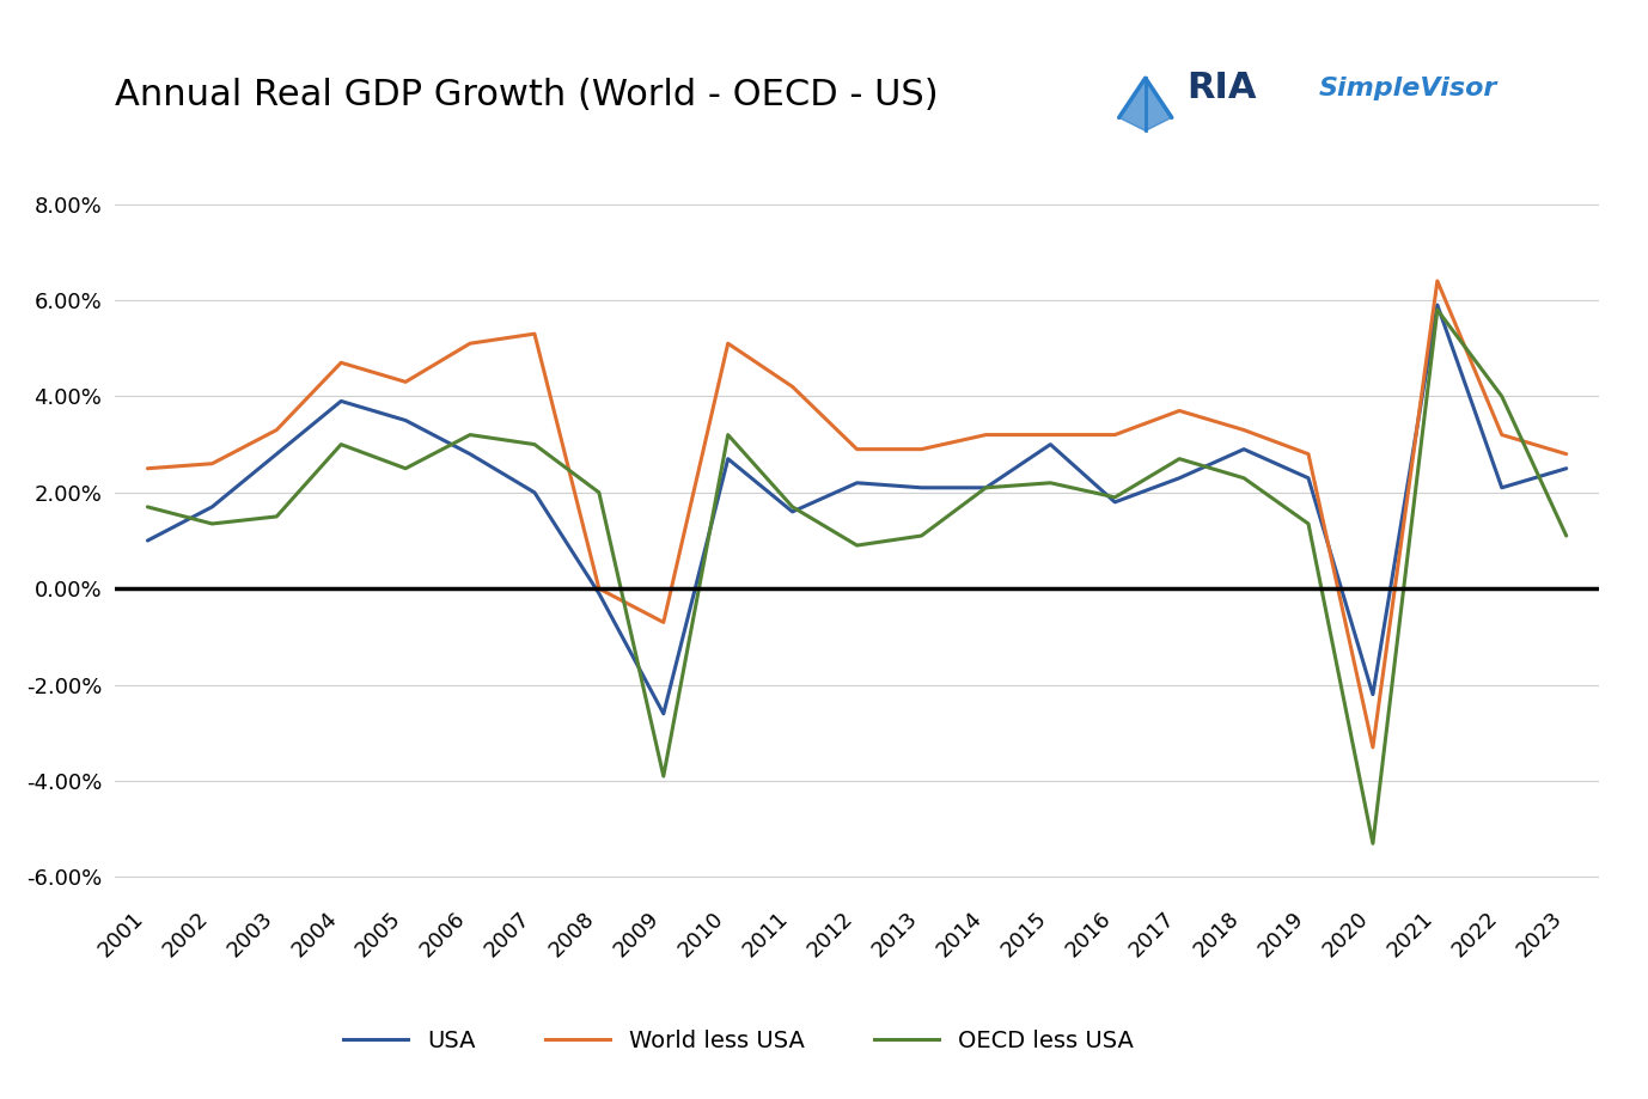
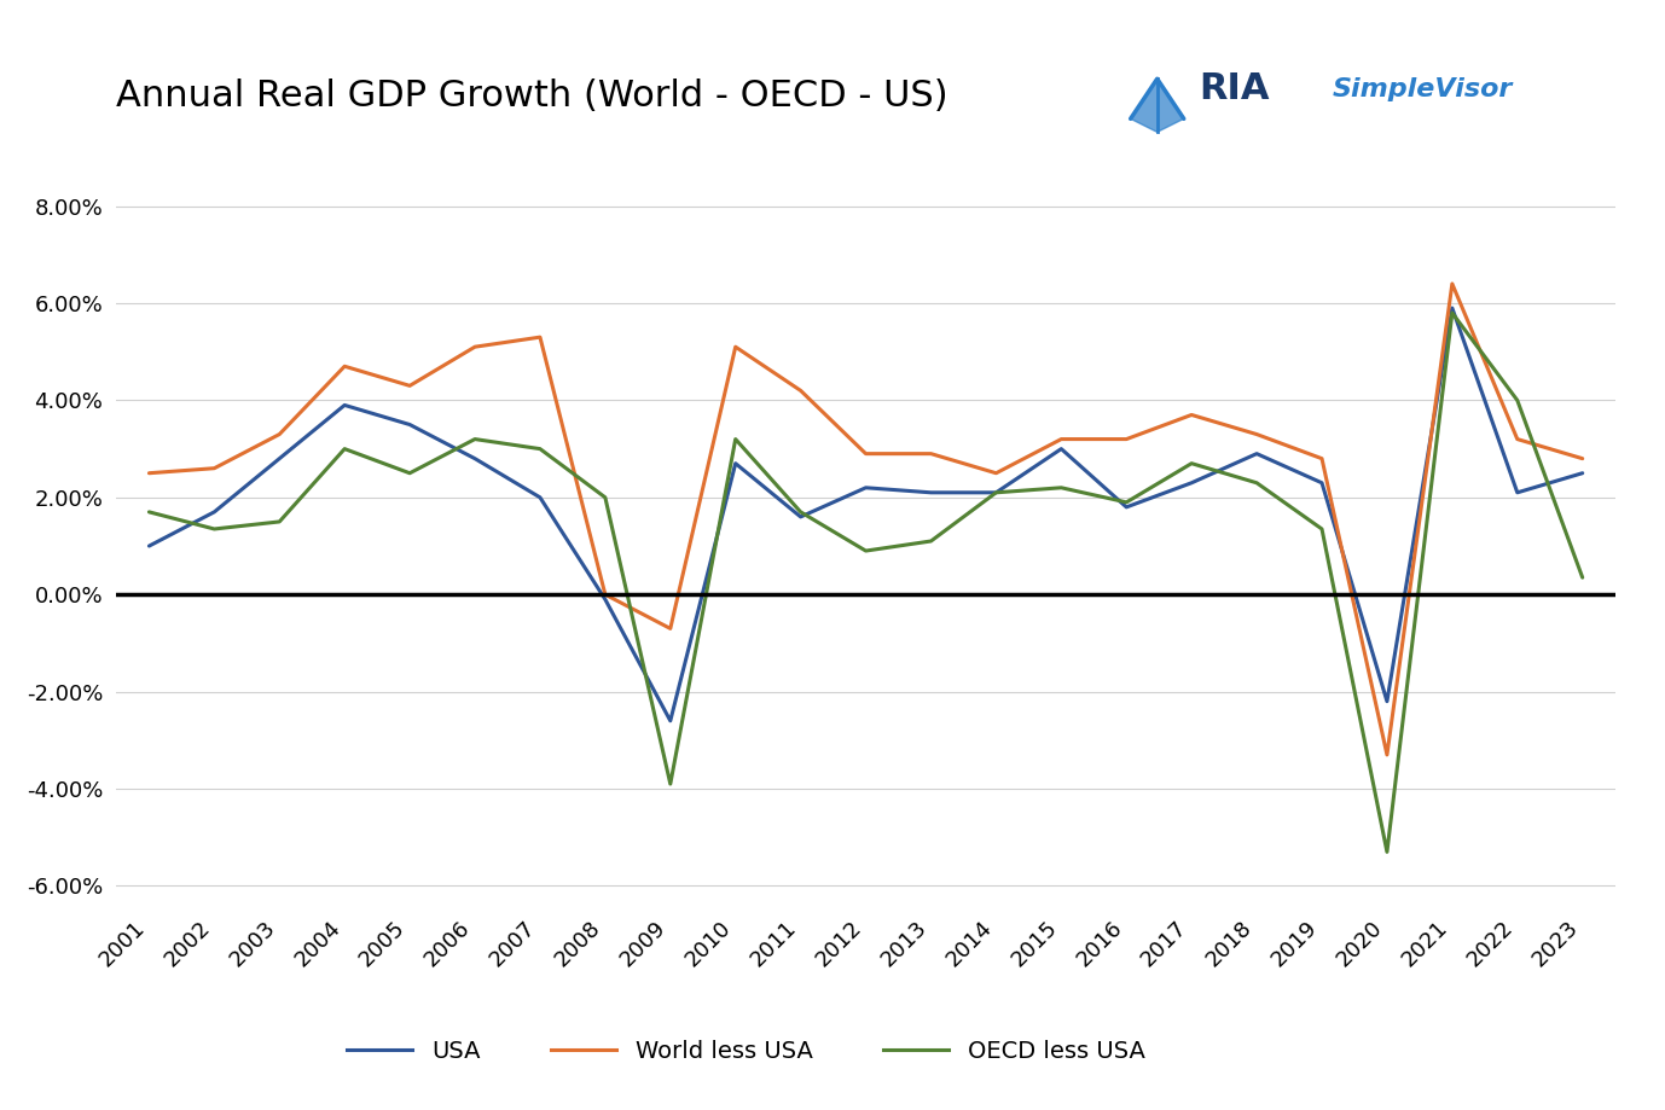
Annual Real GDP Growth (World - OECD - US)/World less USA/2014: 3.2% -> 2.5%
Annual Real GDP Growth (World - OECD - US)/OECD less USA/2023: 1.10% -> 0.35%
